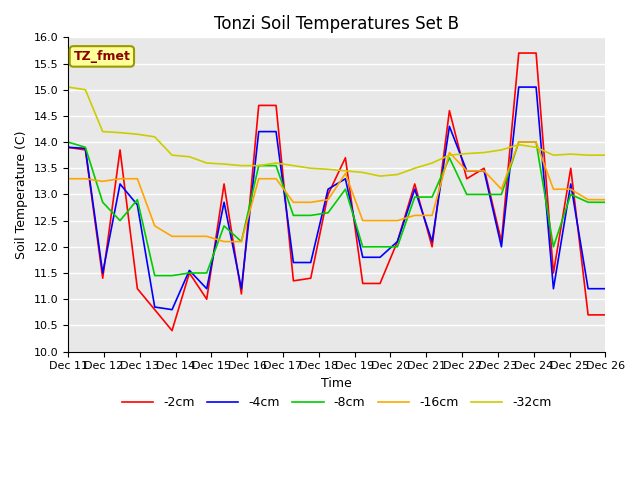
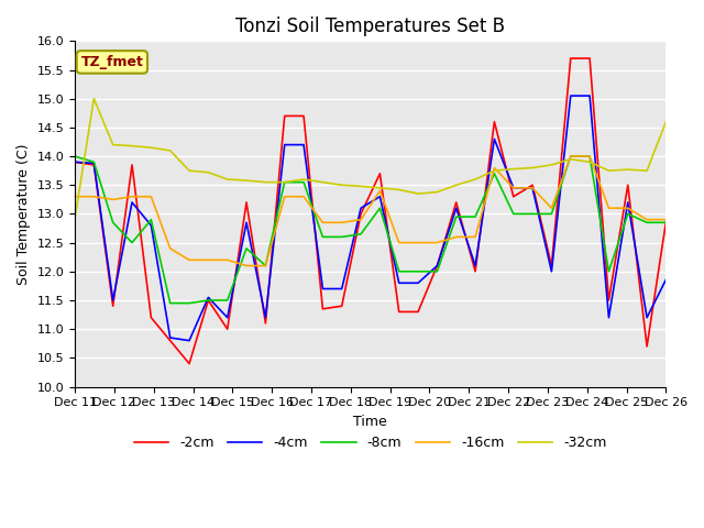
-32cm/Dec 11: 15.05 -> 12.92
-2cm/Dec 26: 10.70 -> 12.86
-4cm/Dec 26: 11.20 -> 11.86
-32cm/Dec 26: 13.75 -> 14.60
